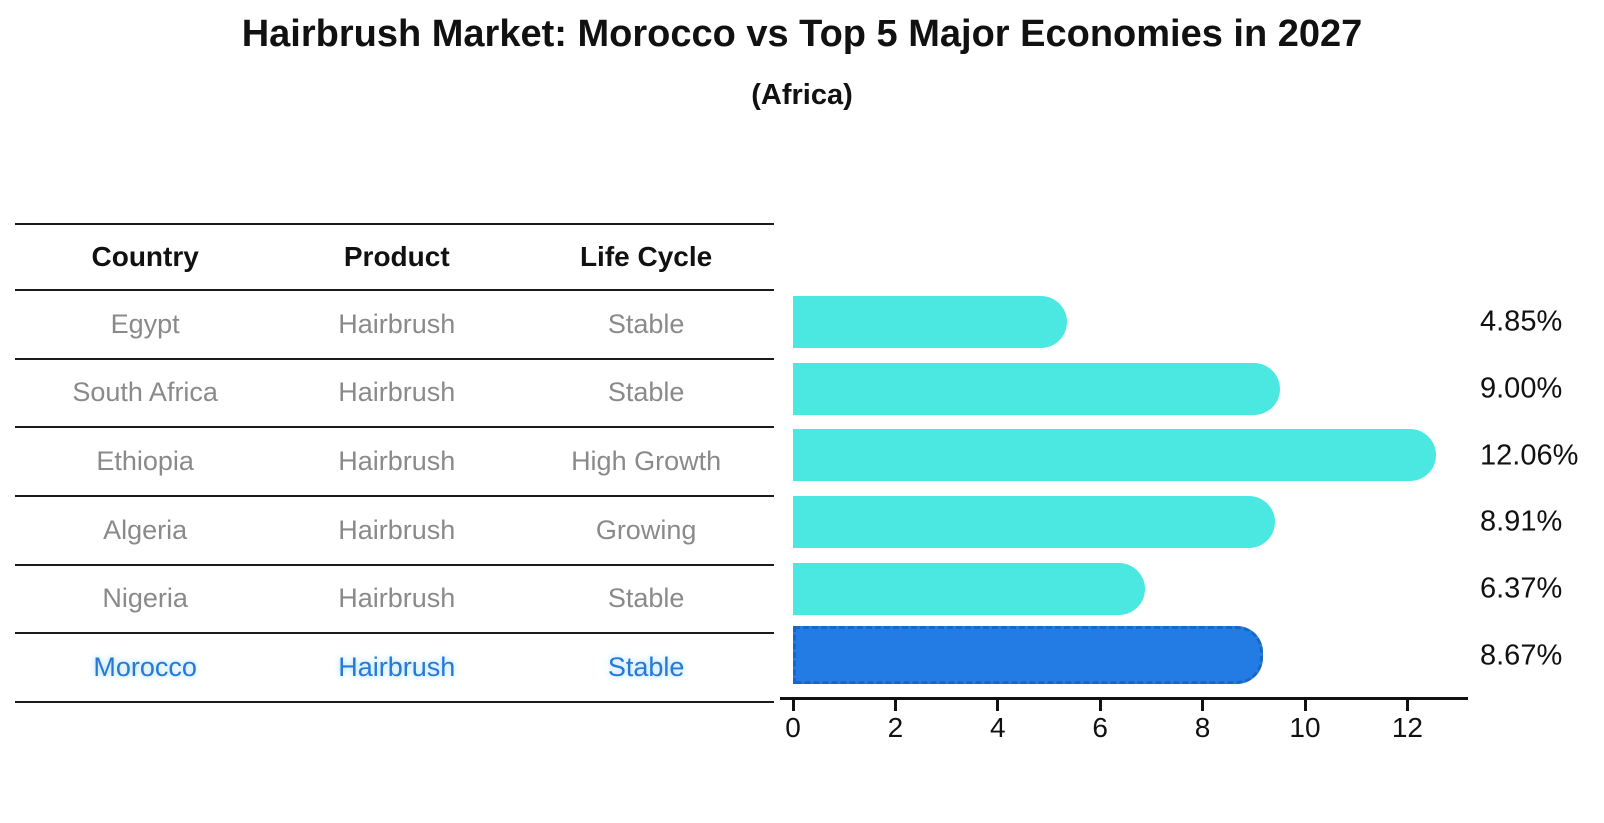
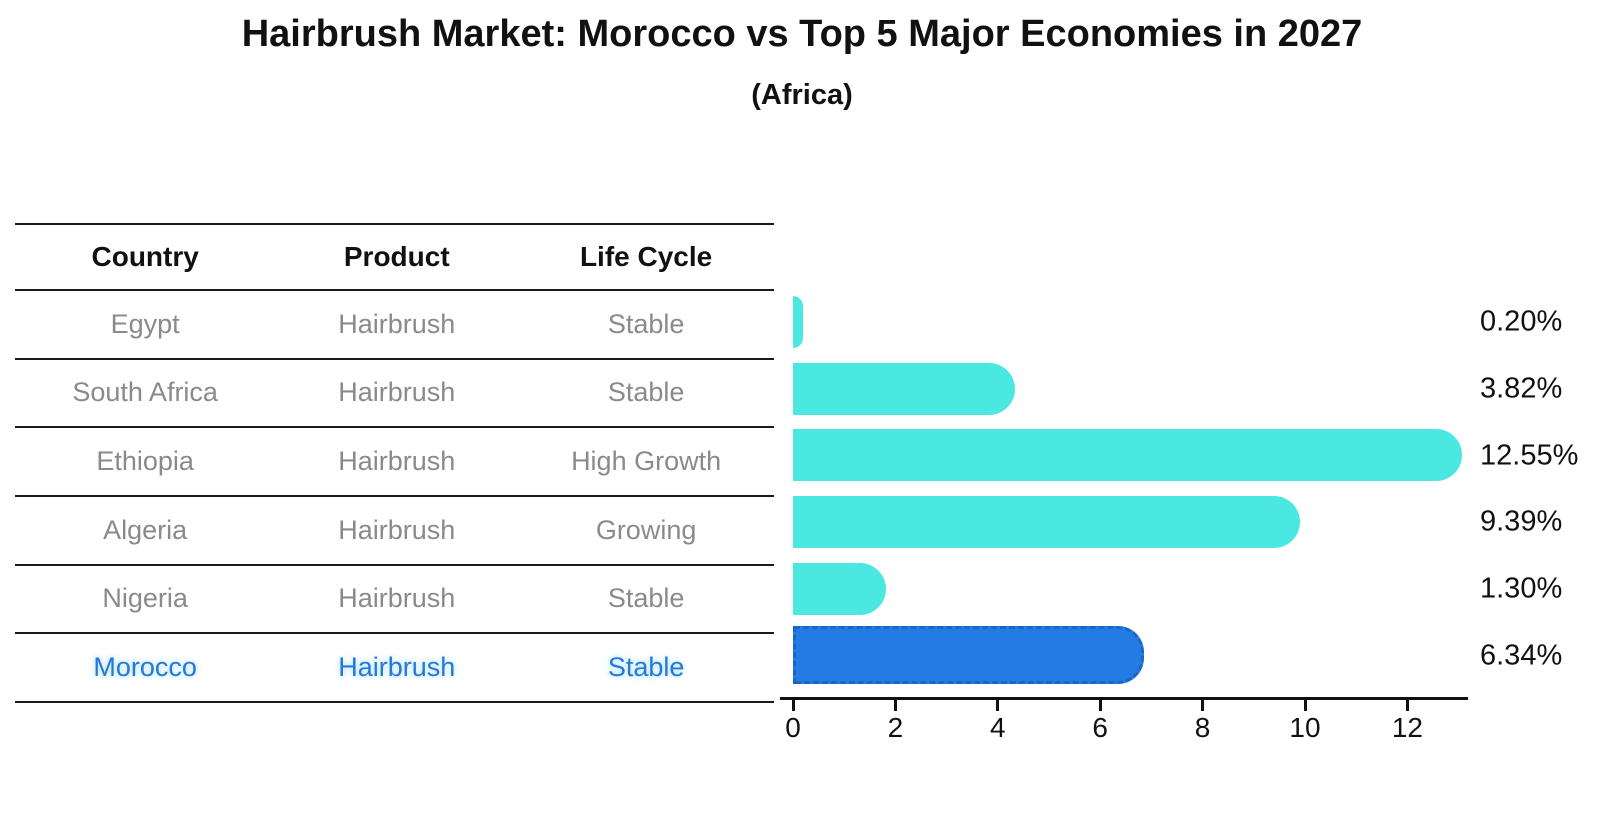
Egypt: 4.85% -> 0.20%
South Africa: 9.00% -> 3.82%
Ethiopia: 12.06% -> 12.55%
Algeria: 8.91% -> 9.39%
Nigeria: 6.37% -> 1.30%
Morocco: 8.67% -> 6.34%
